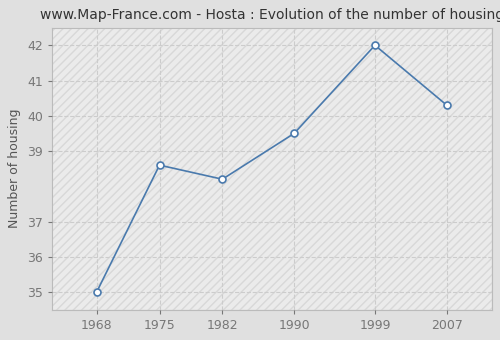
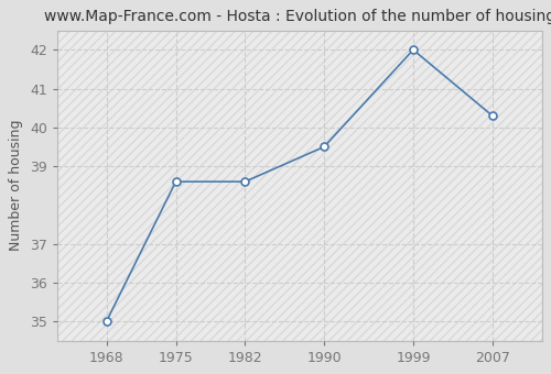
1982: 38.2 -> 38.6
